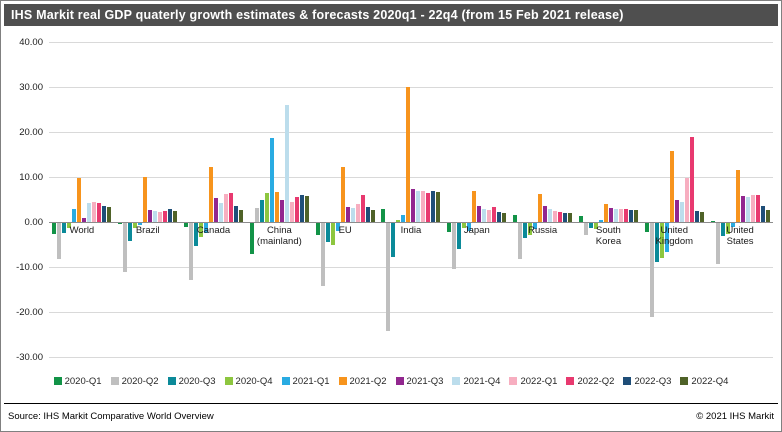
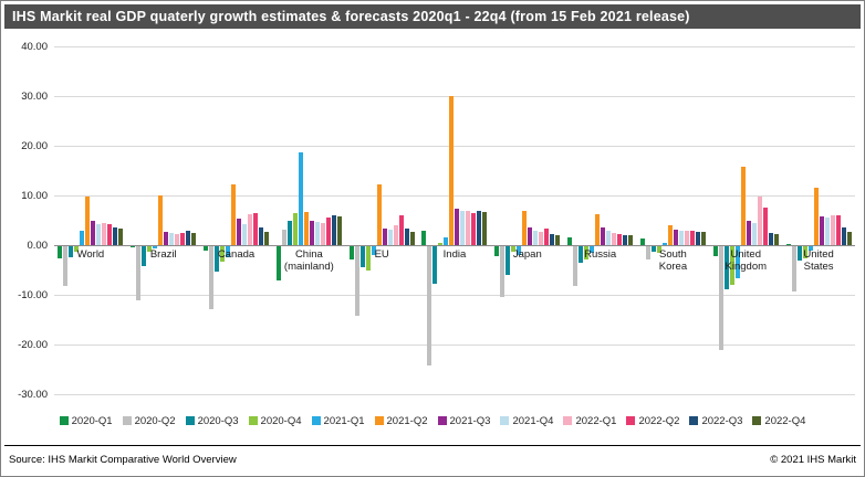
2021-Q3/World: 1 -> 5
2021-Q4/China (mainland): 26 -> 5
2022-Q2/United Kingdom: 19 -> 8
